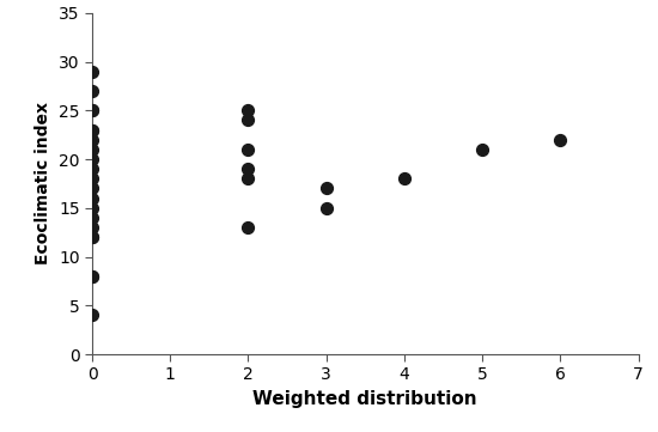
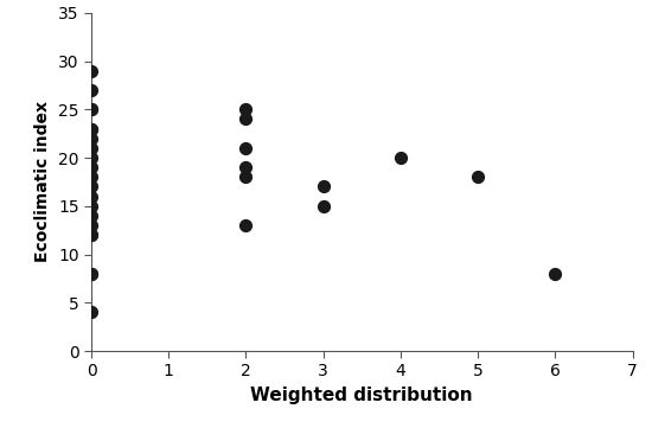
4: 18 -> 20
5: 21 -> 18
6: 22 -> 8
